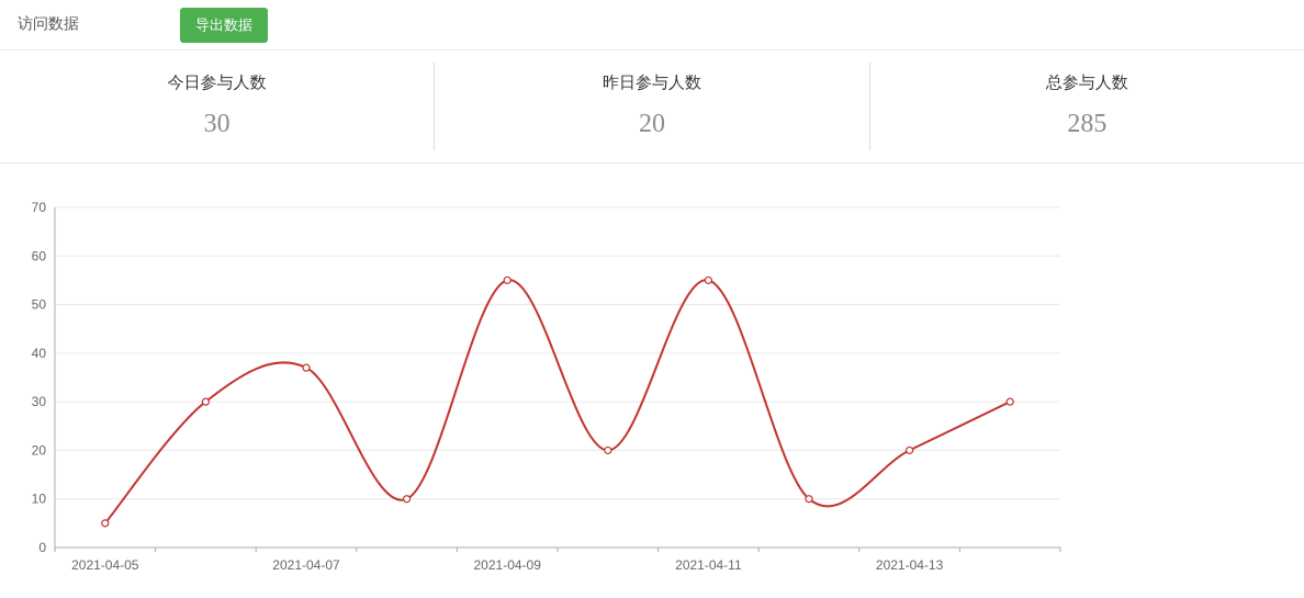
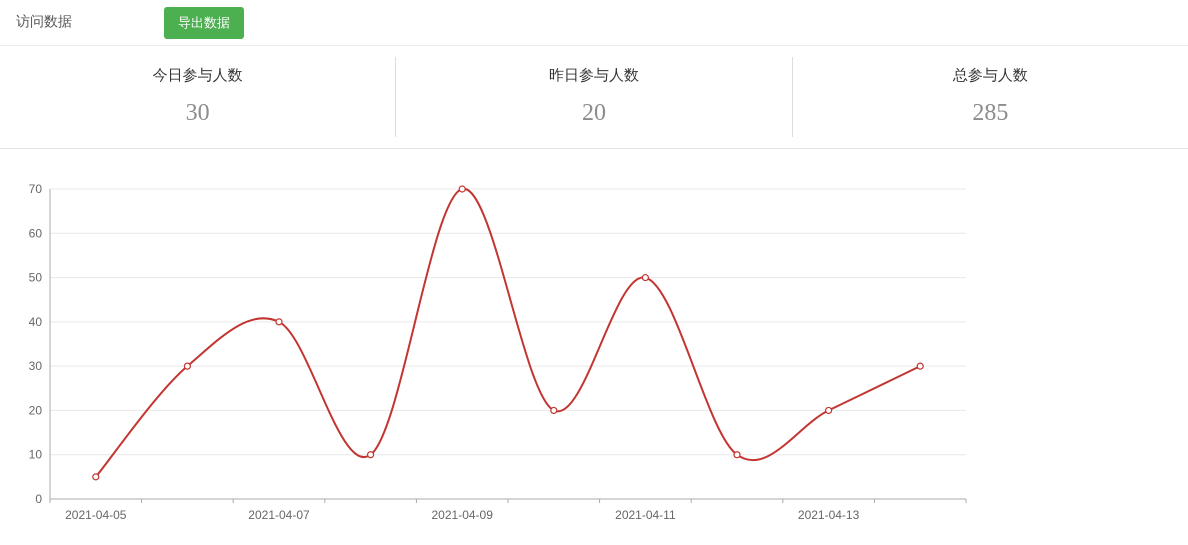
2021-04-07: 37 -> 40
2021-04-09: 55 -> 70
2021-04-11: 55 -> 50
